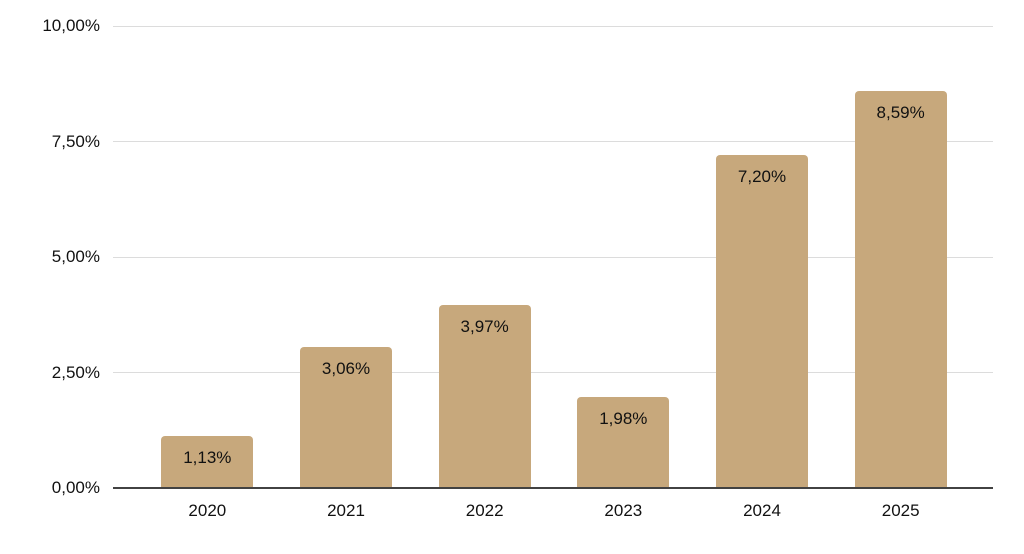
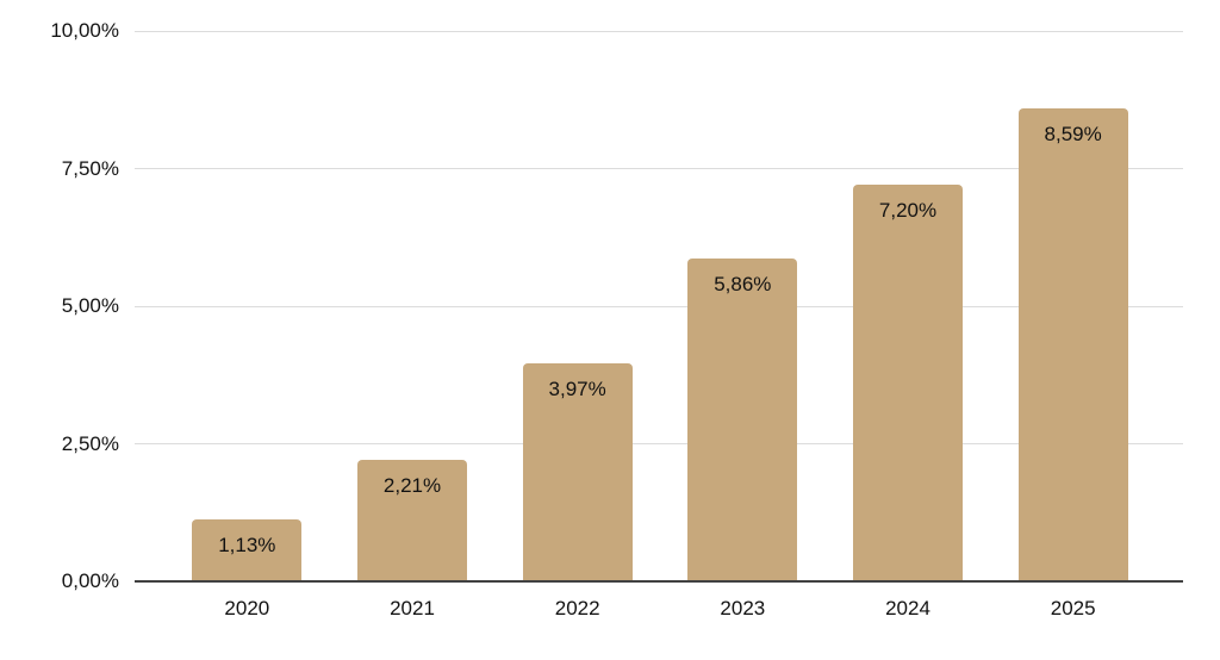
2021: 3,06% -> 2,21%
2023: 1,98% -> 5,86%
